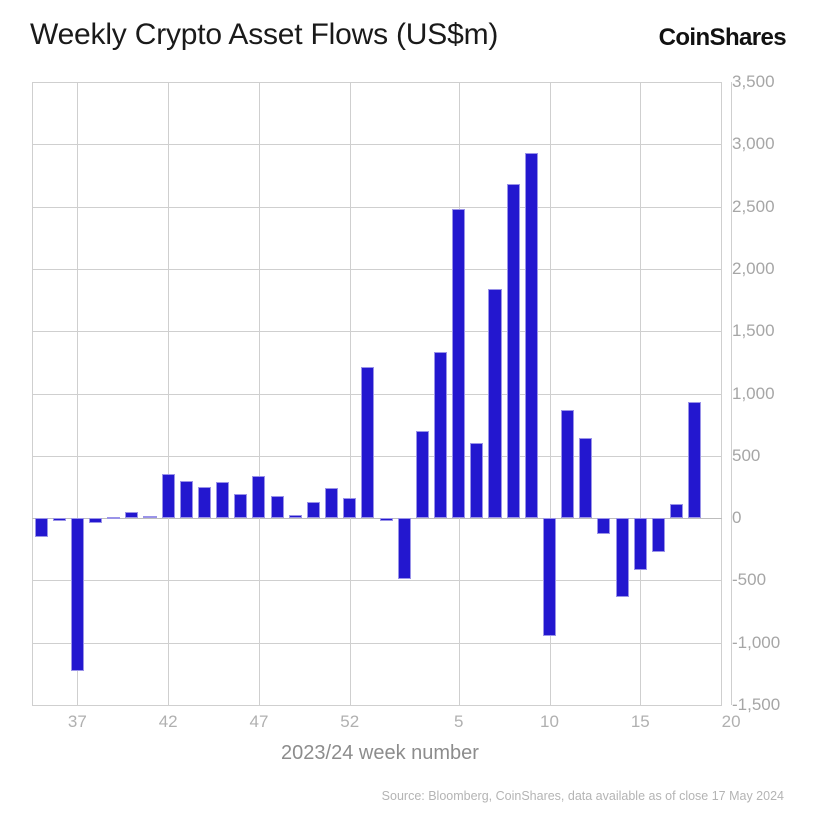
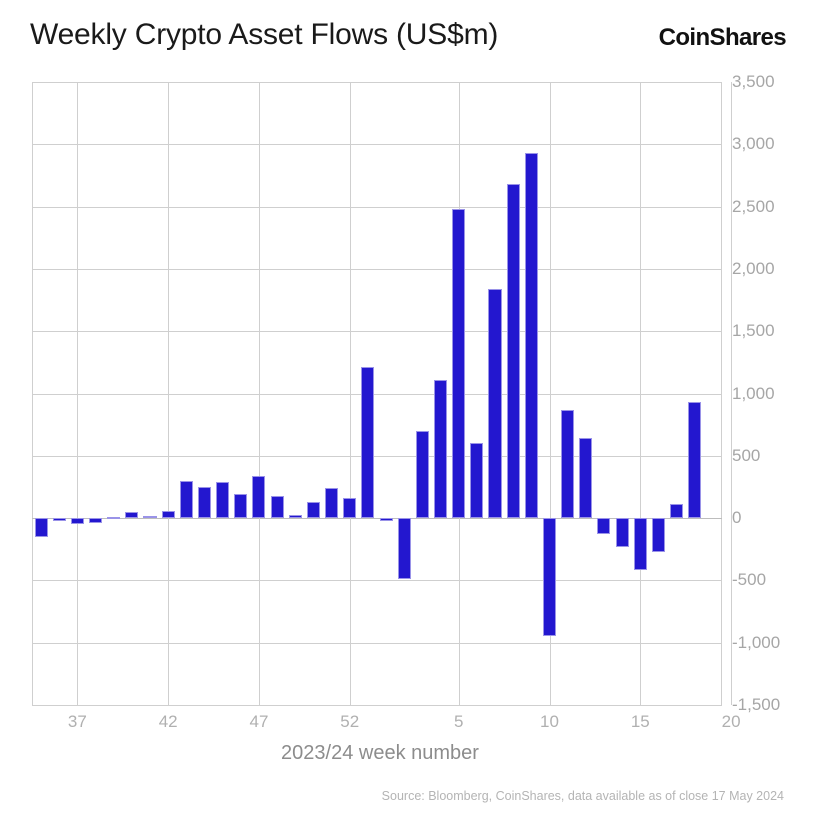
37: -1230 -> -40
42: 350 -> 60
5: 1330 -> 1110
15: -630 -> -230
